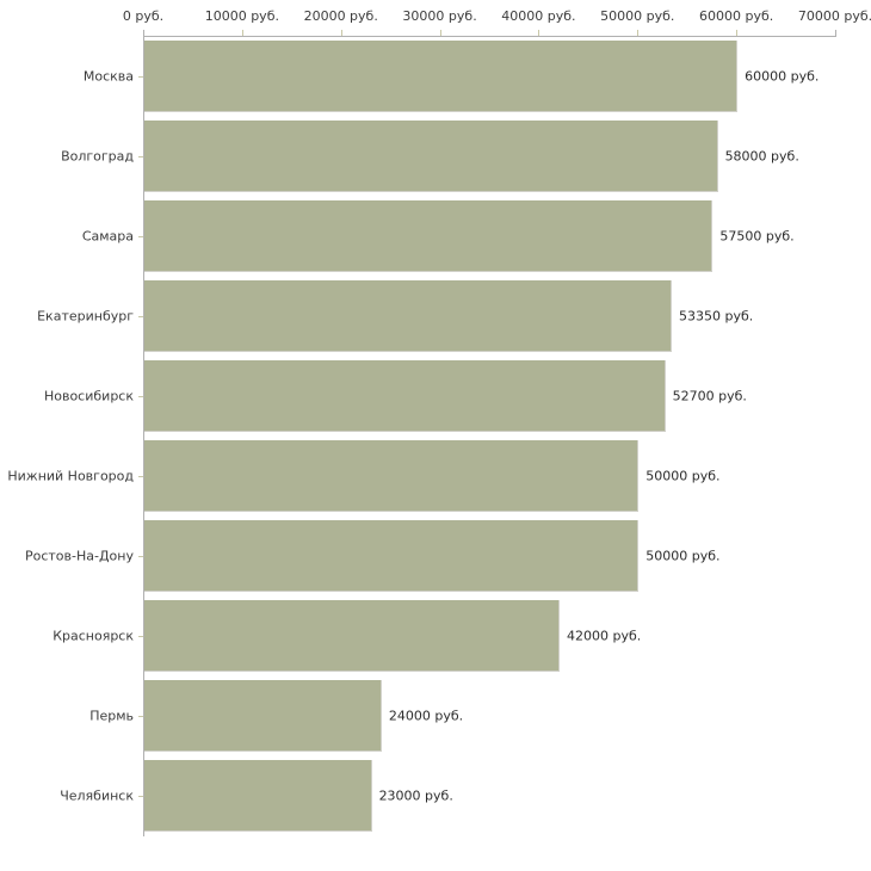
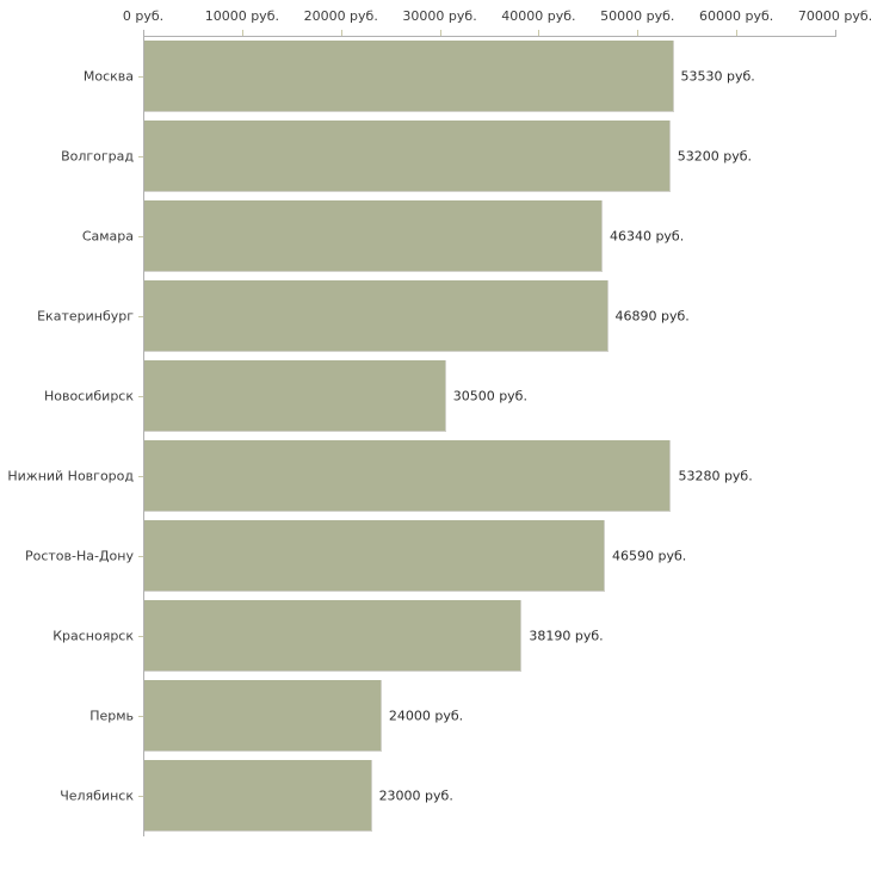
Москва: 60000 -> 53530
Волгоград: 58000 -> 53200
Самара: 57500 -> 46340
Екатеринбург: 53350 -> 46890
Новосибирск: 52700 -> 30500
Нижний Новгород: 50000 -> 53280
Ростов-На-Дону: 50000 -> 46590
Красноярск: 42000 -> 38190
